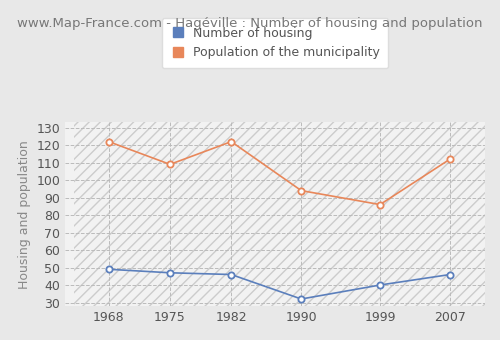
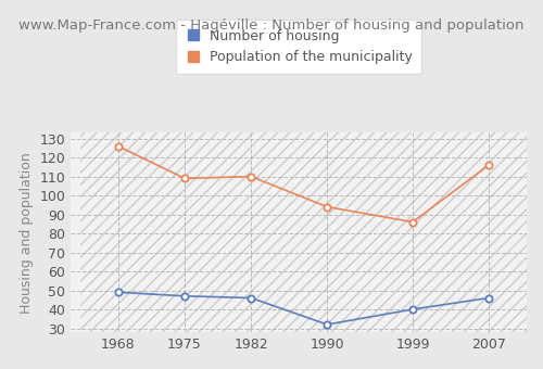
Population of the municipality/1968: 122 -> 126
Population of the municipality/1982: 122 -> 110
Population of the municipality/2007: 112 -> 116
